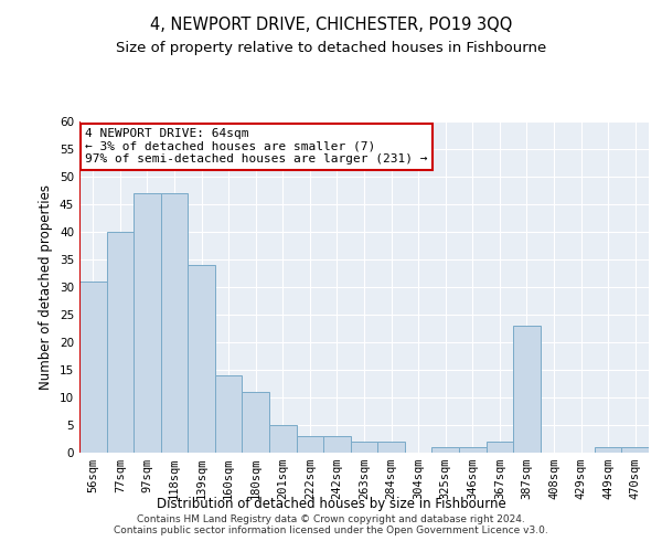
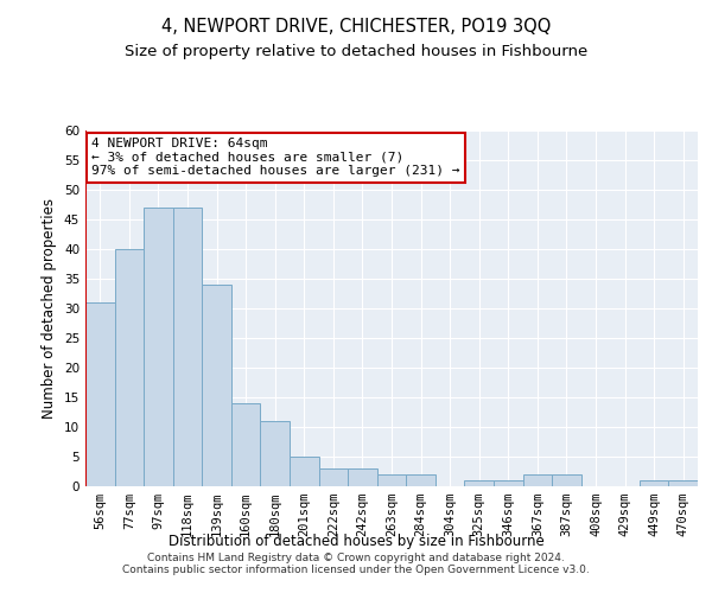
387sqm: 23 -> 2
